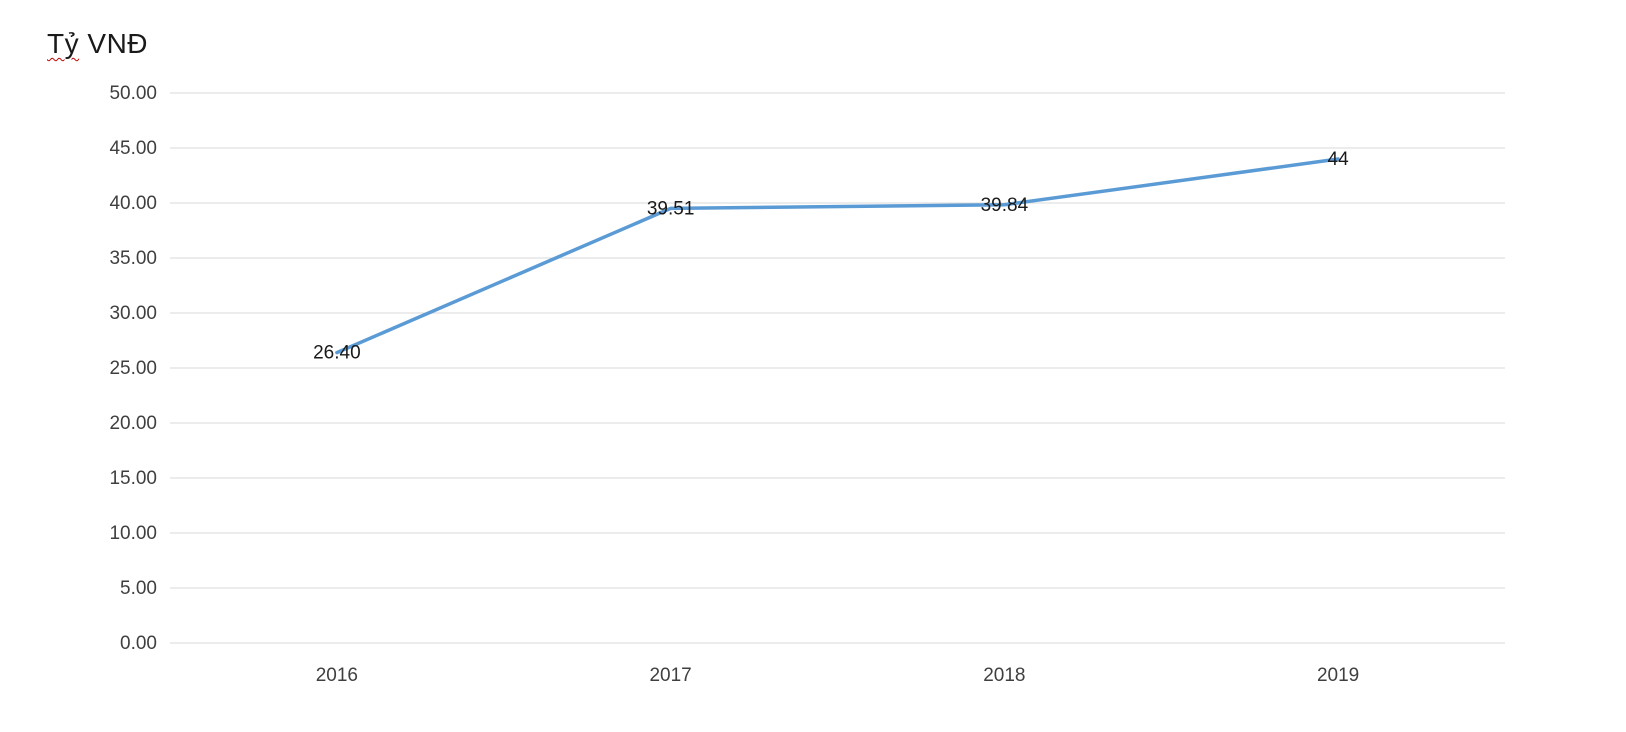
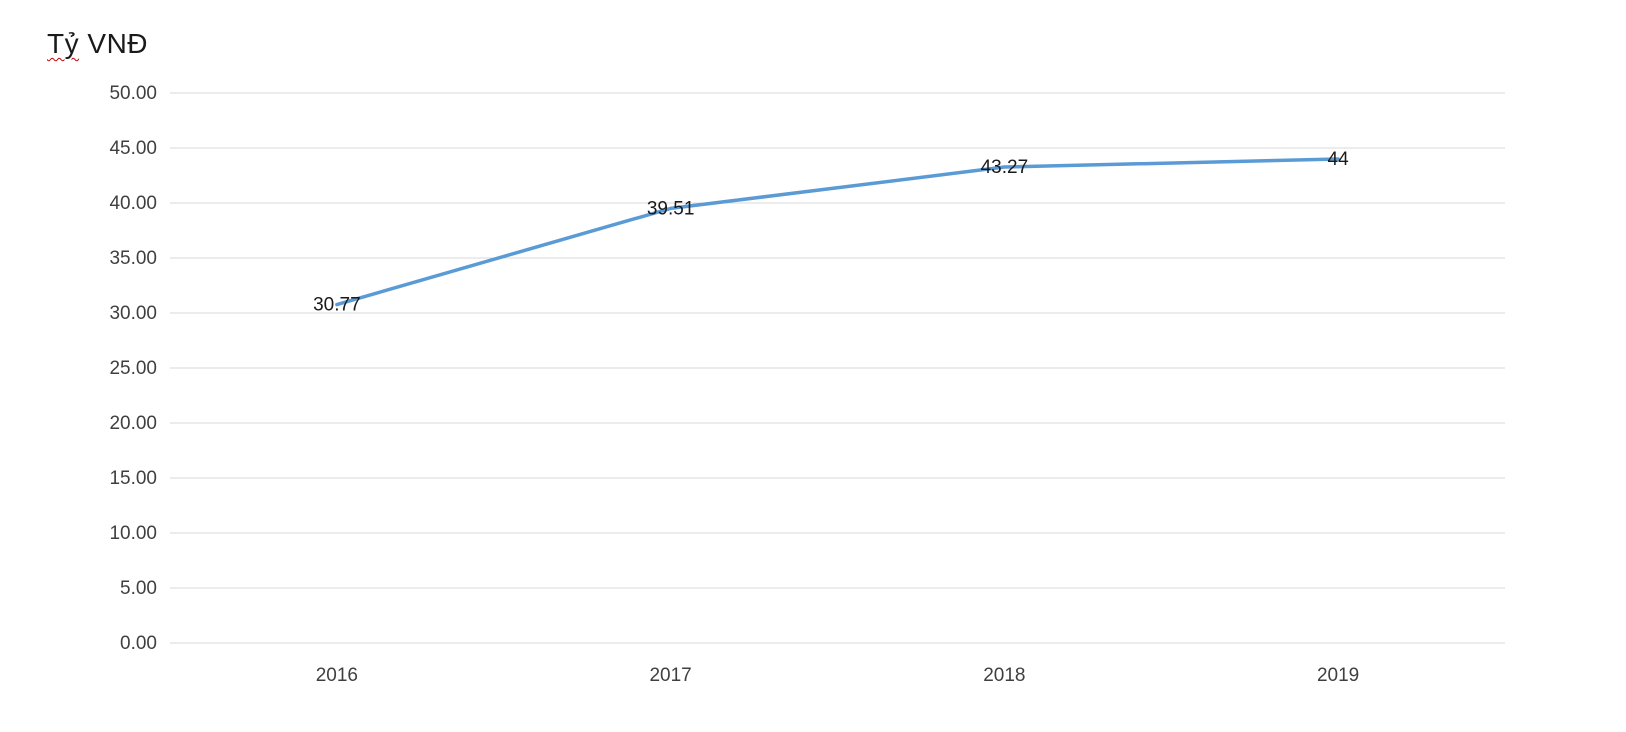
2016: 26.40 -> 30.77
2018: 39.84 -> 43.27
